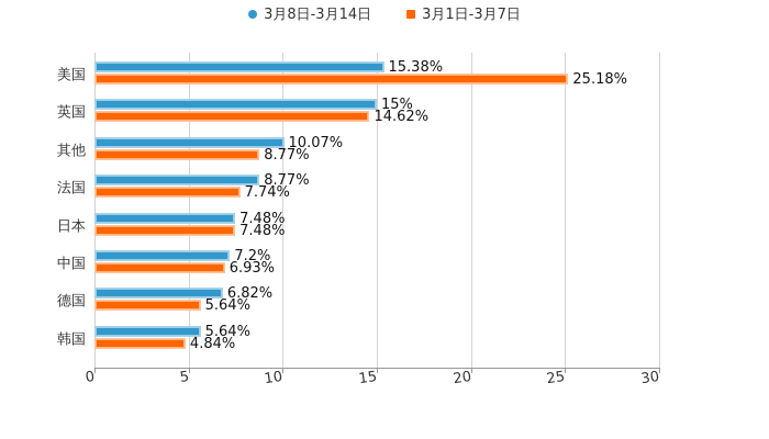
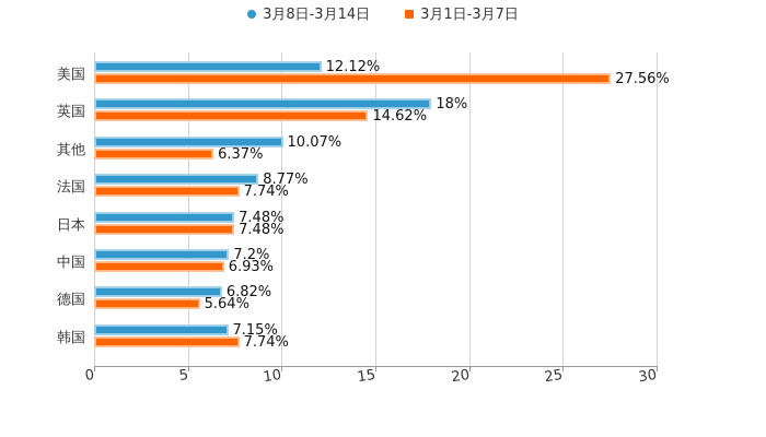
3月8日-3月14日/美国: 15.38% -> 12.12%
3月1日-3月7日/美国: 25.18% -> 27.56%
3月8日-3月14日/英国: 15% -> 18%
3月1日-3月7日/其他: 8.77% -> 6.37%
3月8日-3月14日/韩国: 5.64% -> 7.15%
3月1日-3月7日/韩国: 4.84% -> 7.74%
